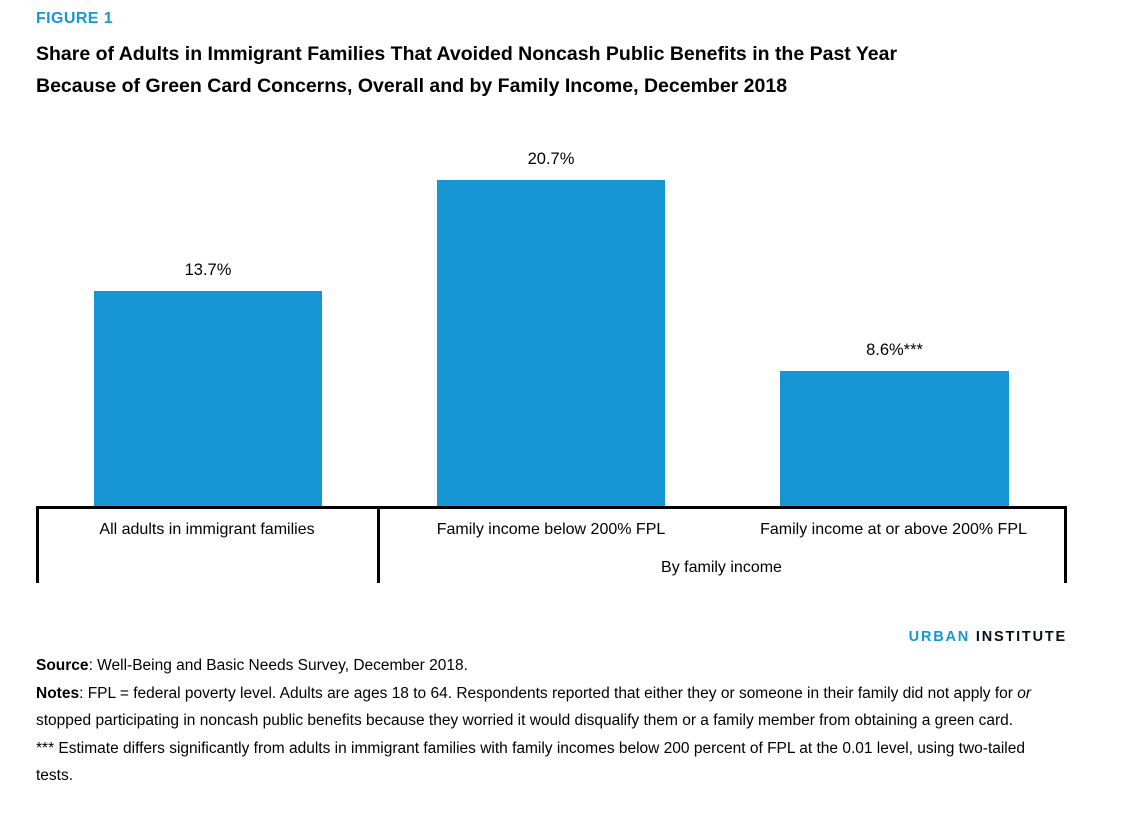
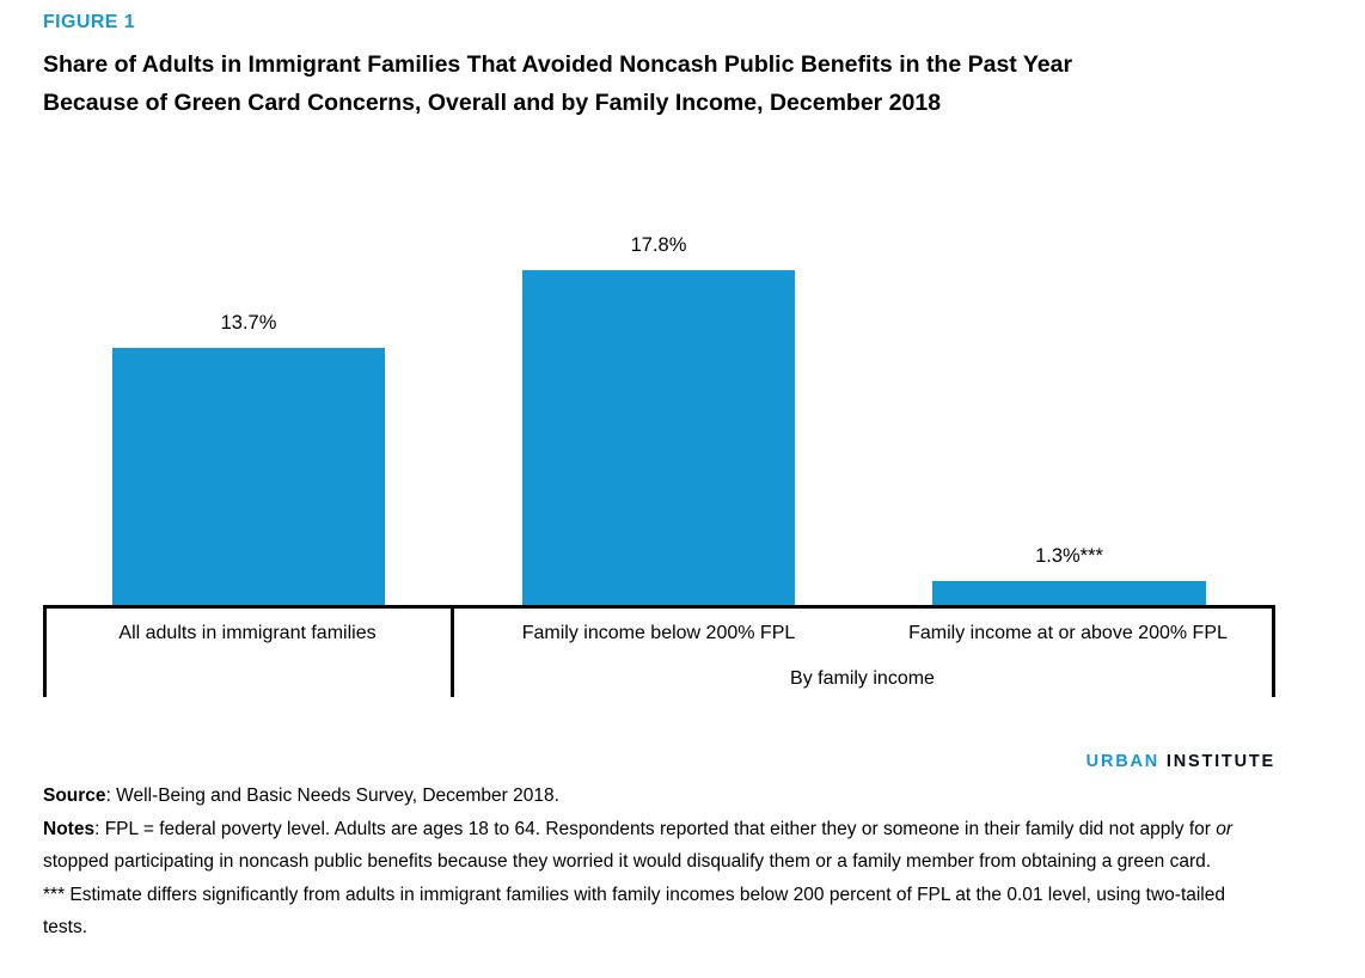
Family income below 200% FPL: 20.7% -> 17.8%
Family income at or above 200% FPL: 8.6 -> 1.3
